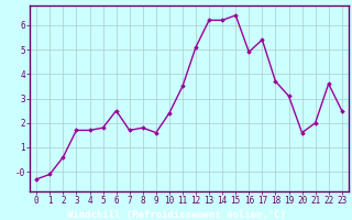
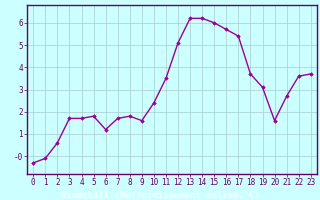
6: 2.5 -> 1.2
15: 6.4 -> 6.0
16: 4.9 -> 5.7
21: 2.0 -> 2.7
23: 2.5 -> 3.7
